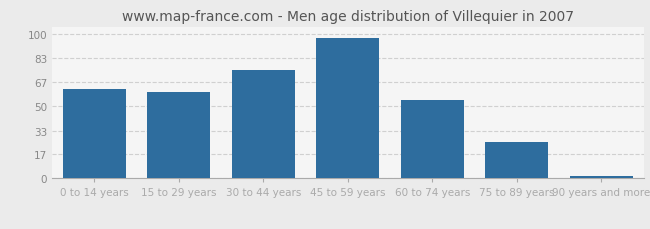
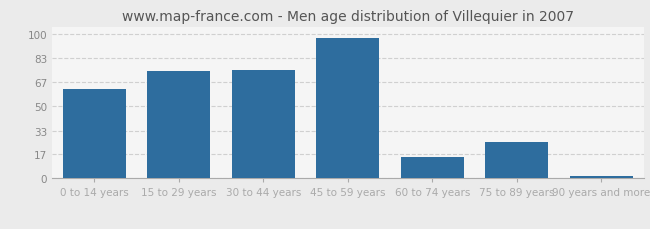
15 to 29 years: 60 -> 74
60 to 74 years: 54 -> 15
